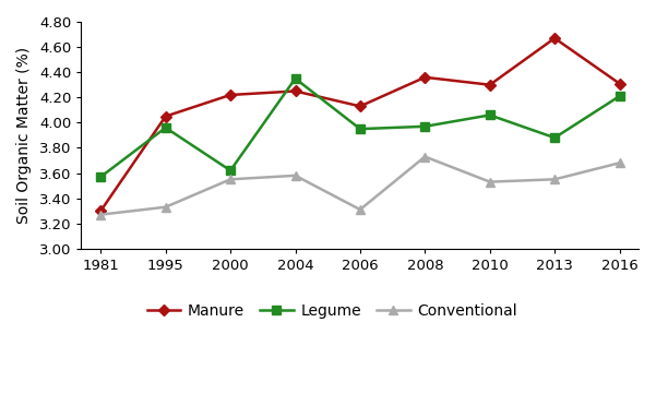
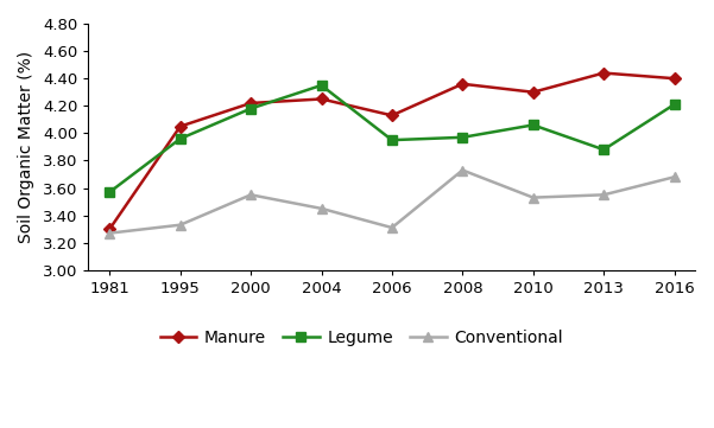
Legume/2000: 3.62 -> 4.18
Conventional/2004: 3.58 -> 3.45
Manure/2013: 4.67 -> 4.44
Manure/2016: 4.31 -> 4.40
